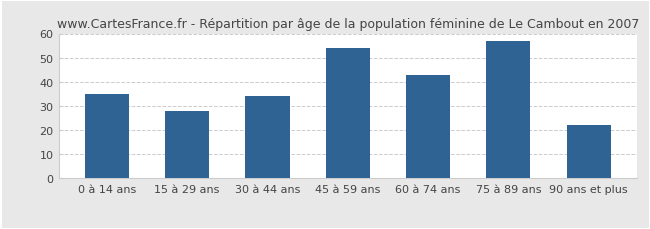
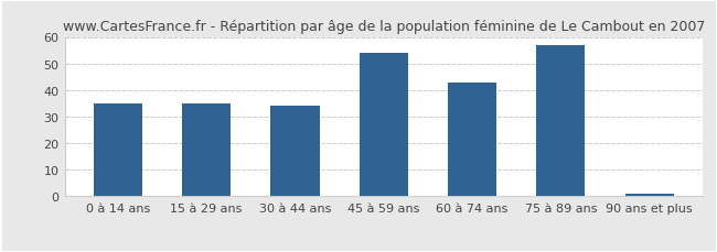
15 à 29 ans: 28 -> 35
90 ans et plus: 22 -> 1
